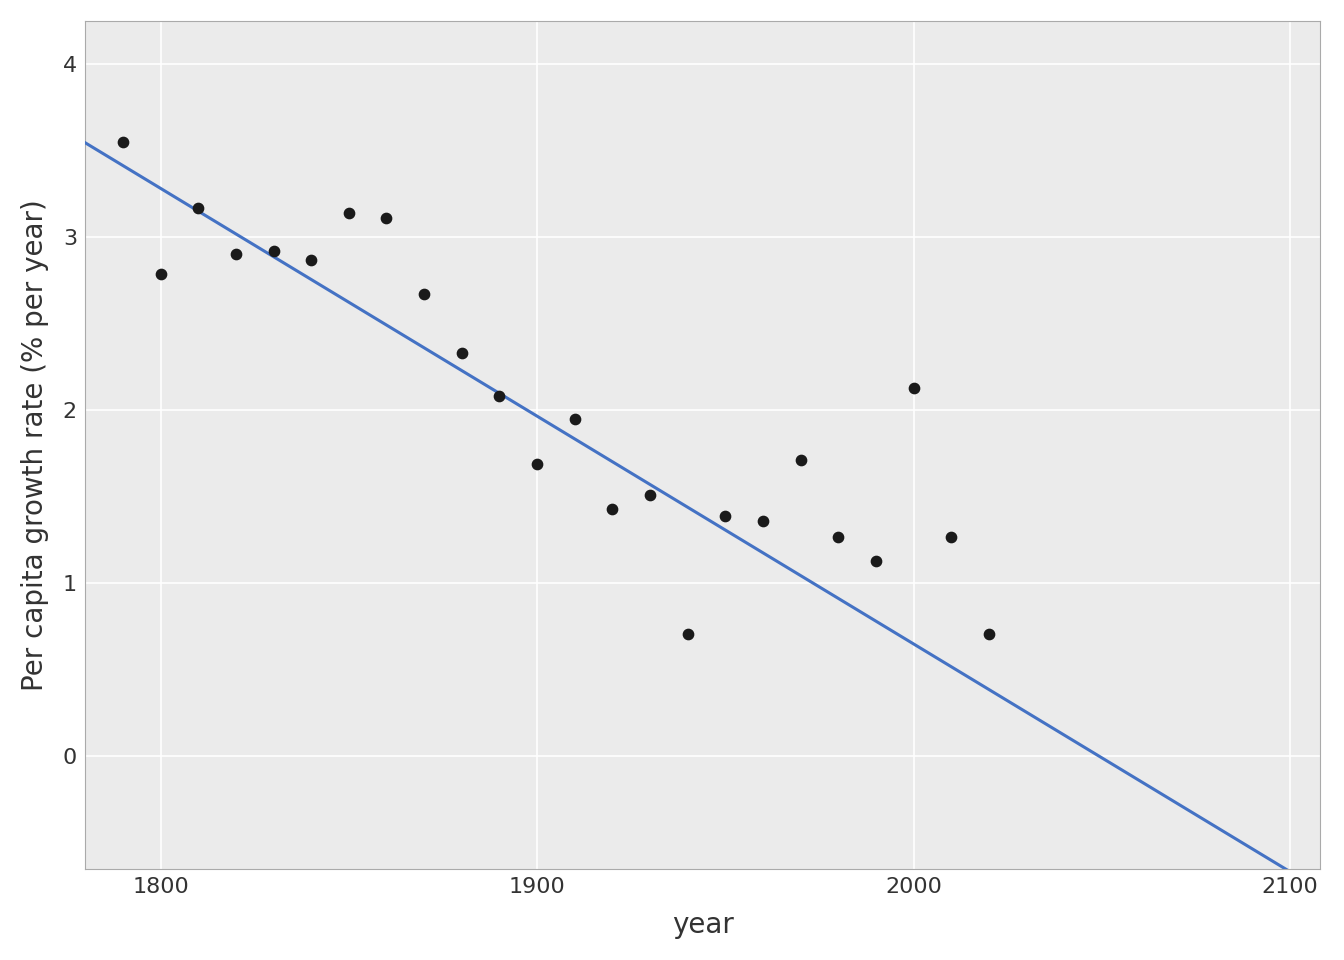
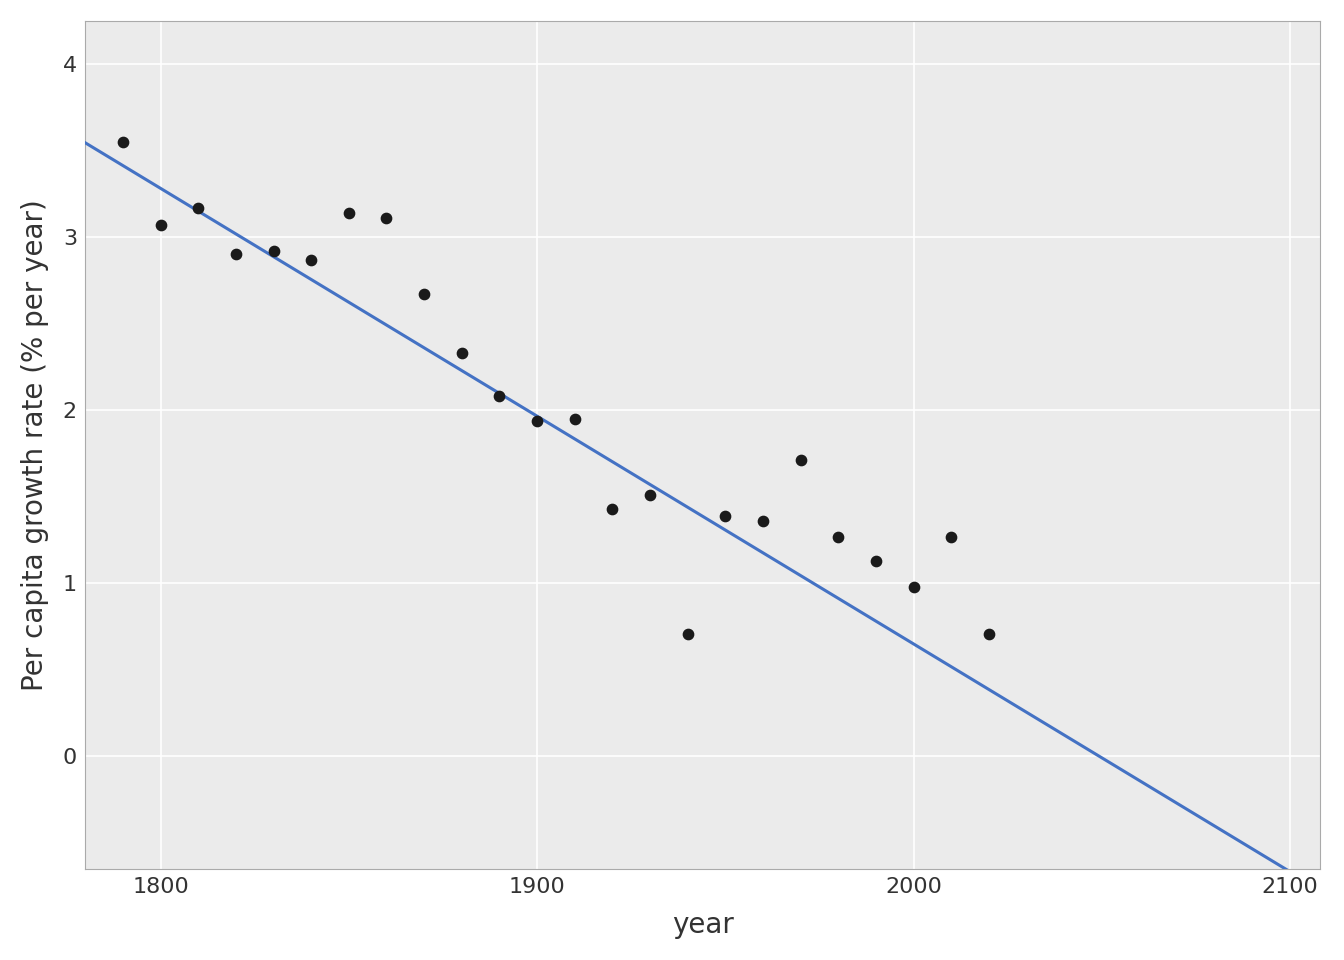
1800: 2.79 -> 3.07
1900: 1.69 -> 1.94
2000: 2.13 -> 0.98
